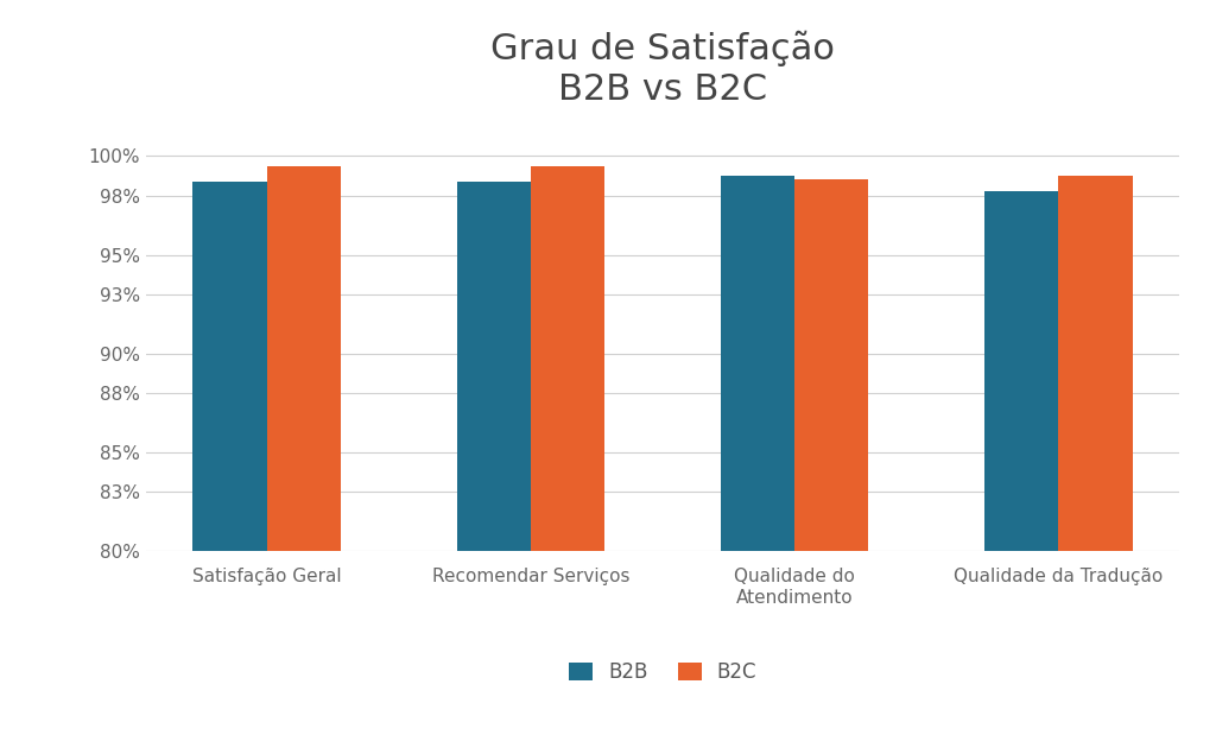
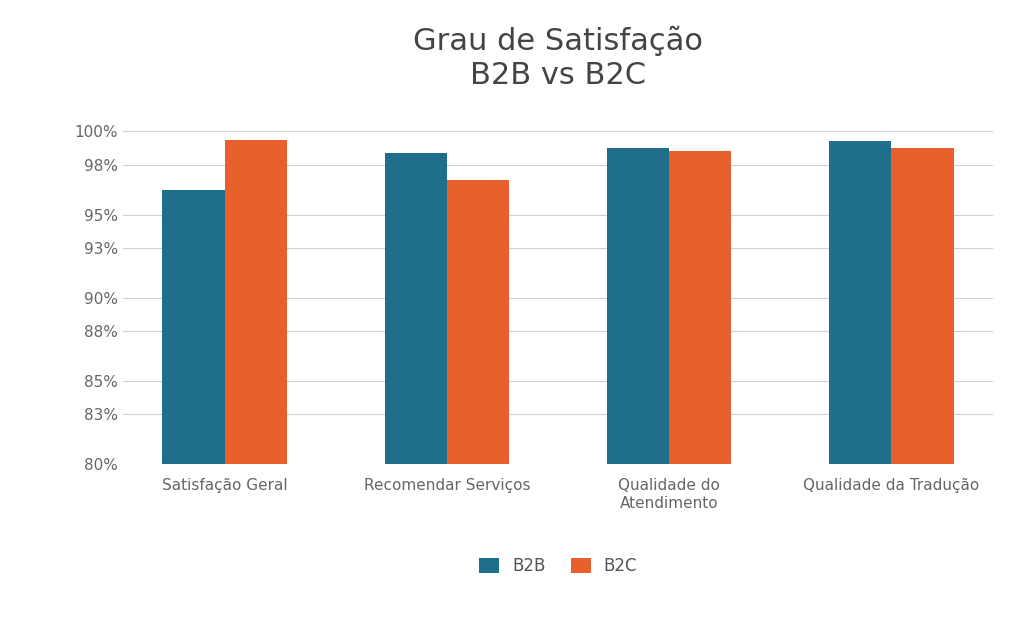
B2B/Satisfação Geral: 98.7% -> 96.5%
B2C/Recomendar Serviços: 99.5% -> 97.1%
B2B/Qualidade da Tradução: 98.2% -> 99.4%
